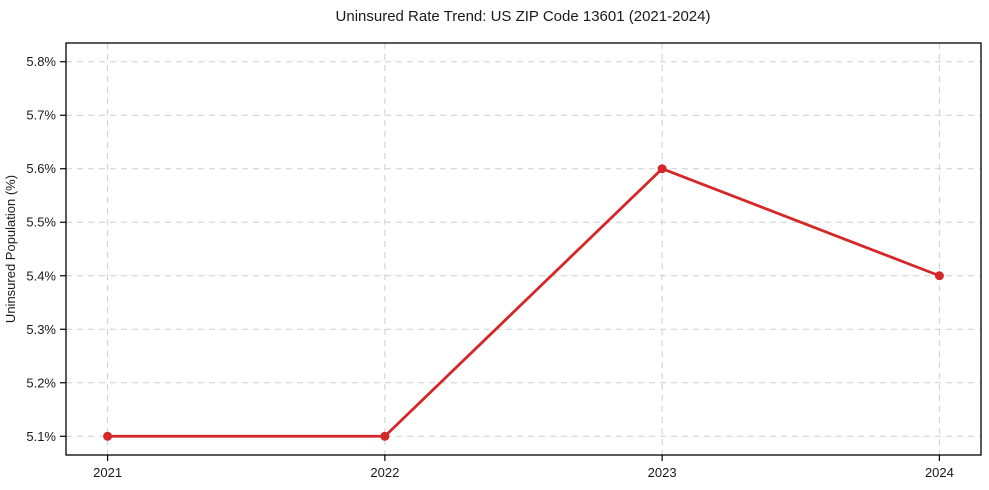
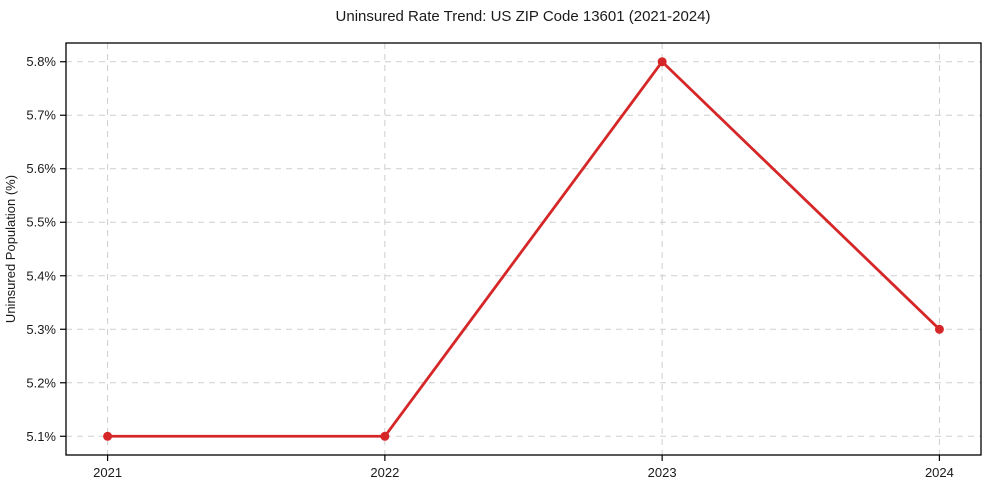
2023: 5.6% -> 5.8%
2024: 5.4% -> 5.3%
